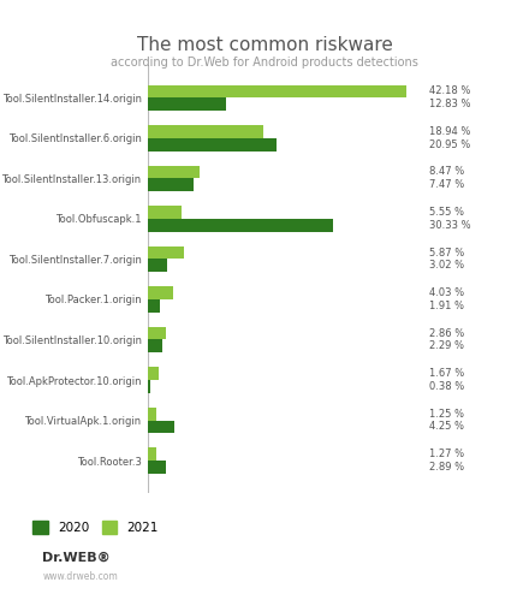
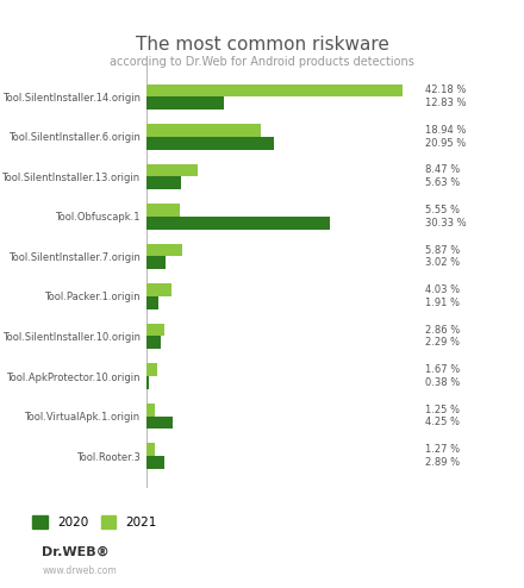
2020/Tool.SilentInstaller.13.origin: 7.47 -> 5.63
